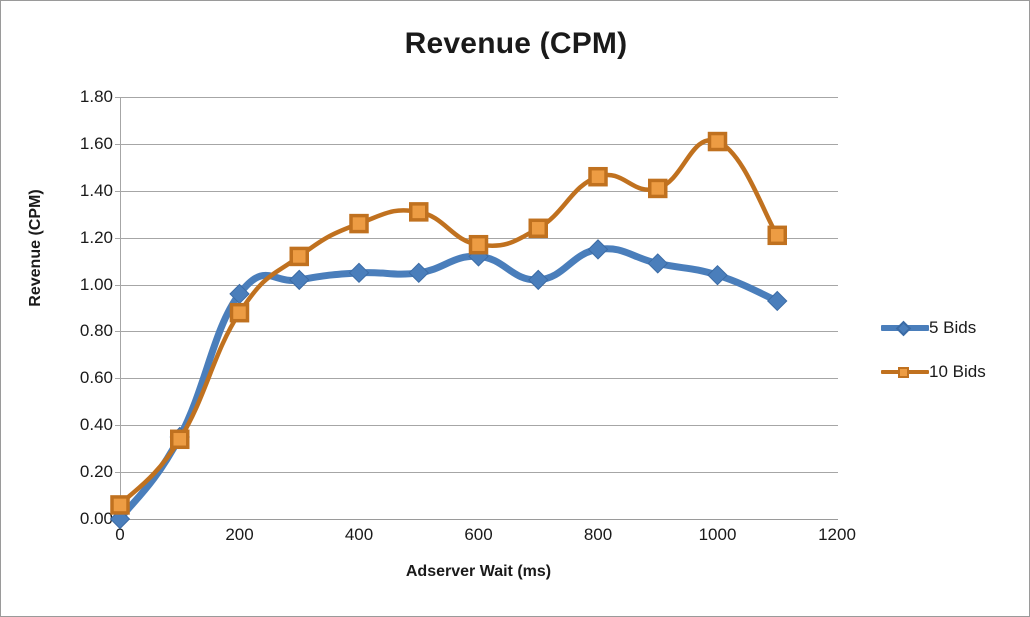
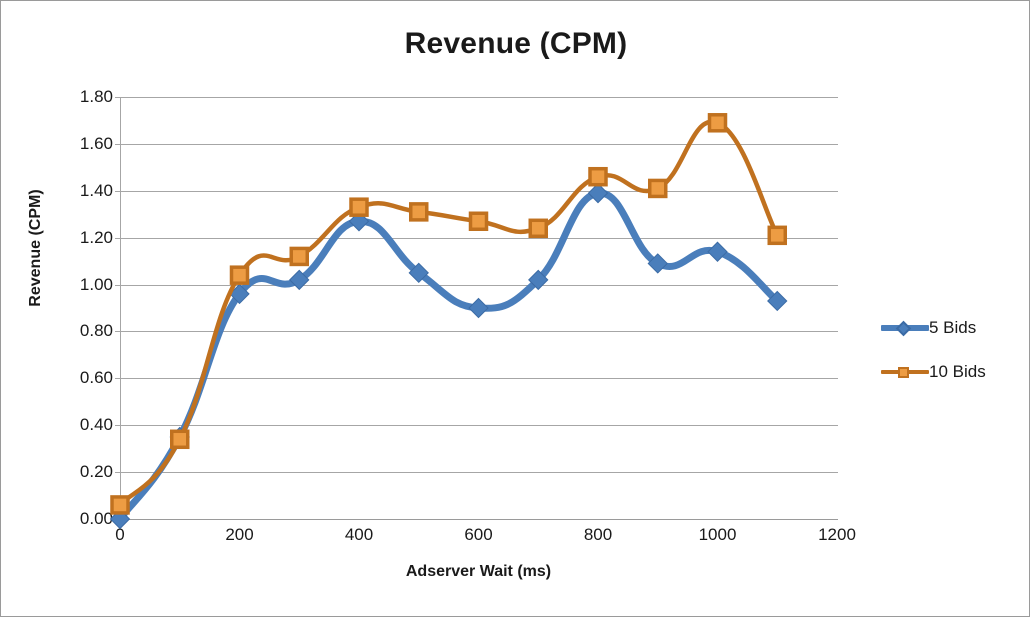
10 Bids/200: 0.88 -> 1.04
5 Bids/400: 1.05 -> 1.27
10 Bids/400: 1.26 -> 1.33
5 Bids/600: 1.12 -> 0.90
10 Bids/600: 1.17 -> 1.27
5 Bids/800: 1.15 -> 1.39
5 Bids/1000: 1.04 -> 1.14
10 Bids/1000: 1.61 -> 1.69
